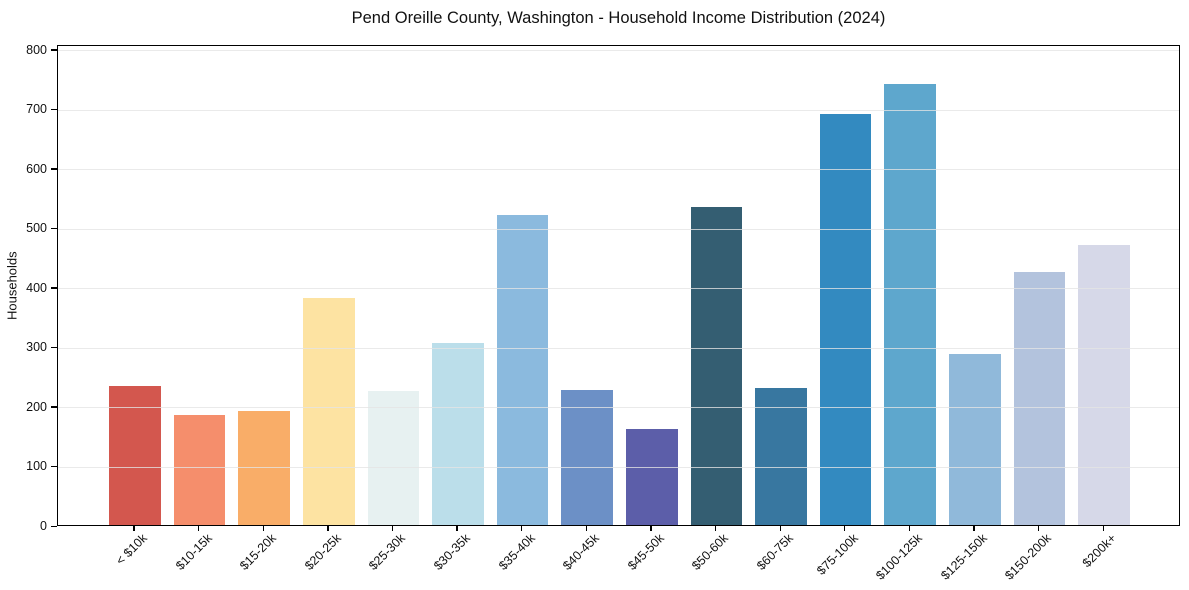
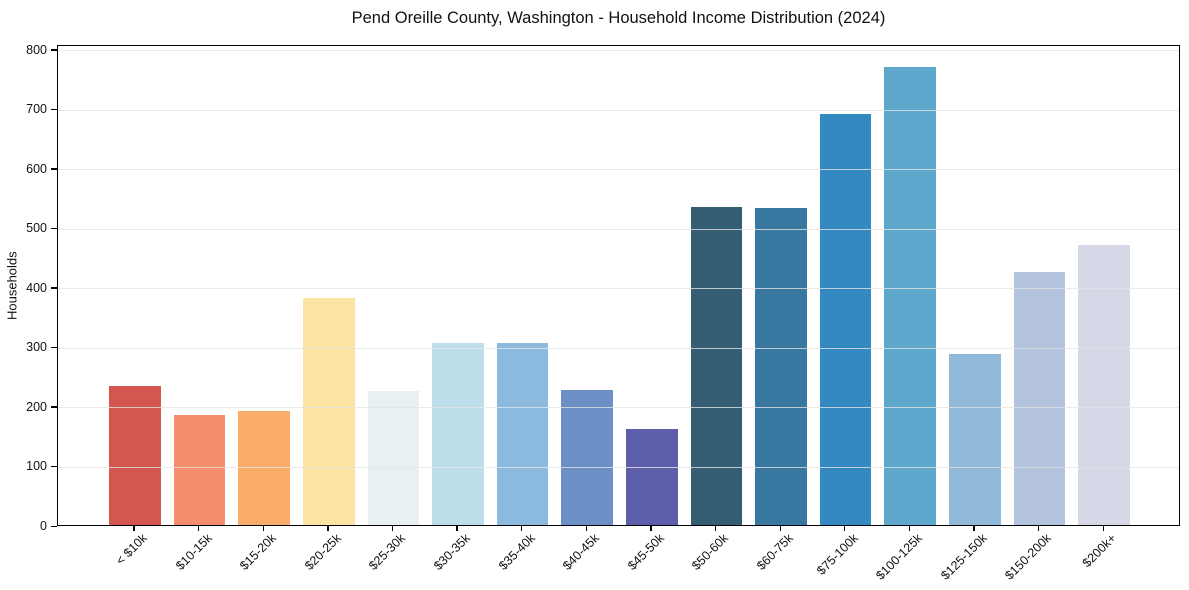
$35-40k: 520 -> 300
$60-75k: 230 -> 530
$100-125k: 740 -> 770
